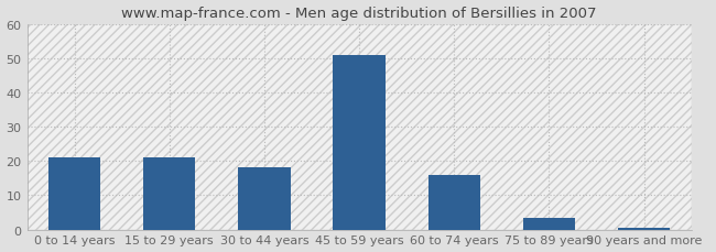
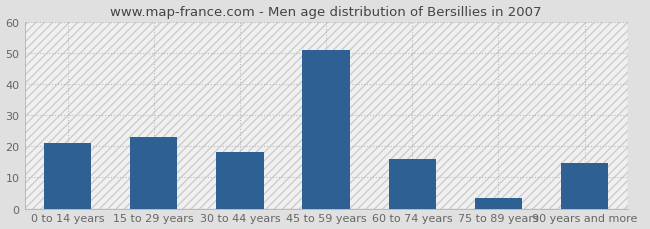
15 to 29 years: 21.0 -> 23.0
90 years and more: 0.5 -> 14.5
